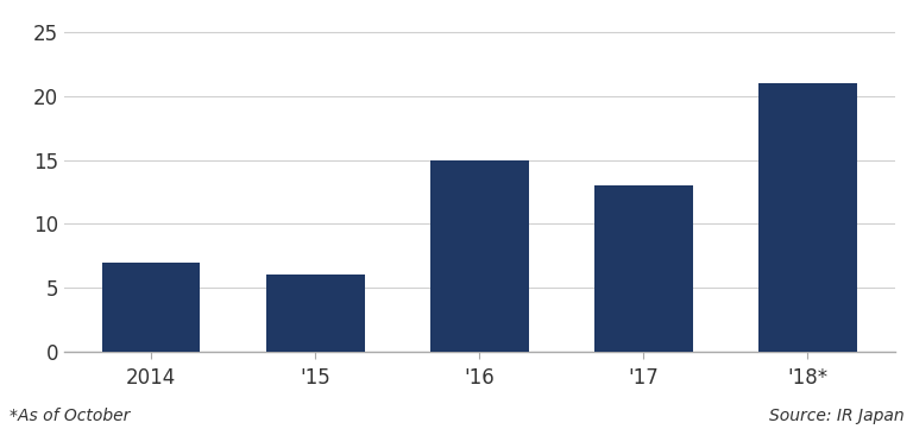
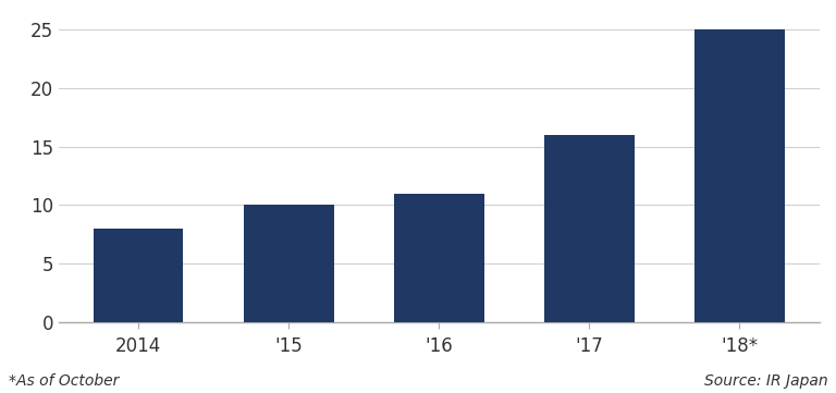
2014: 7 -> 8
'15: 6 -> 10
'16: 15 -> 11
'17: 13 -> 16
'18*: 21 -> 25
